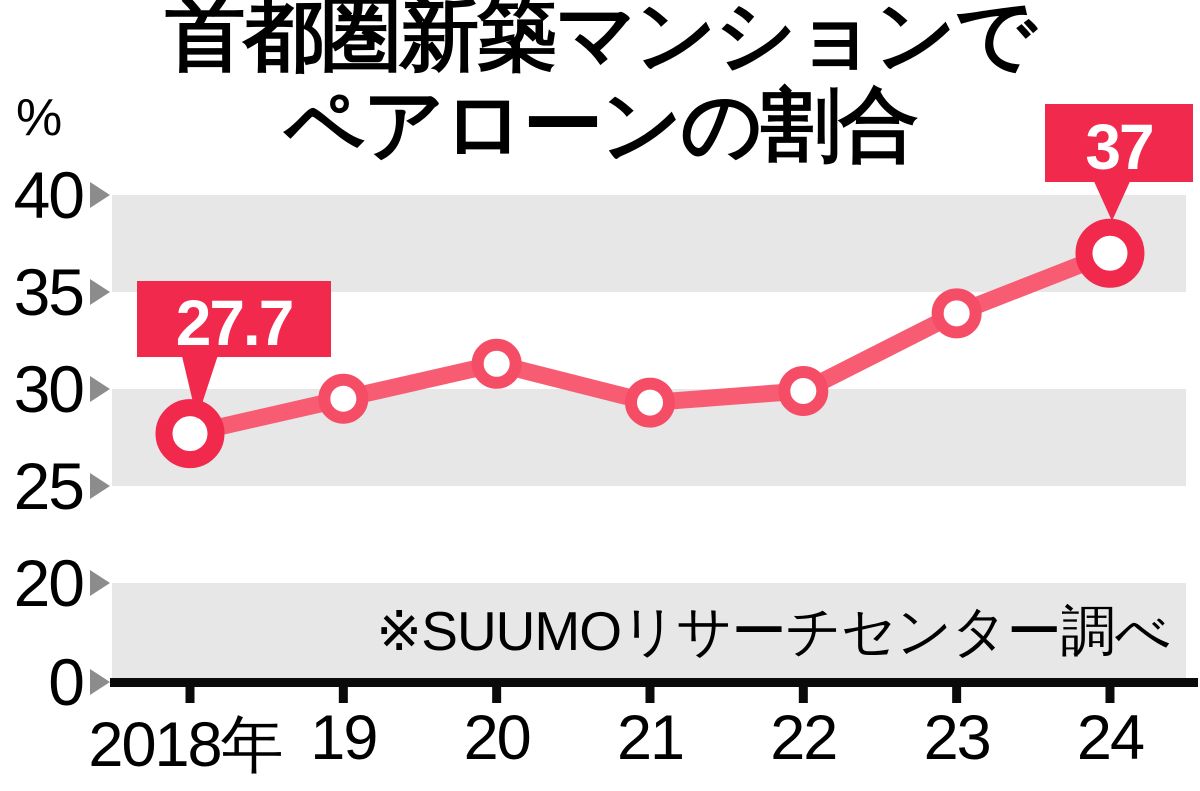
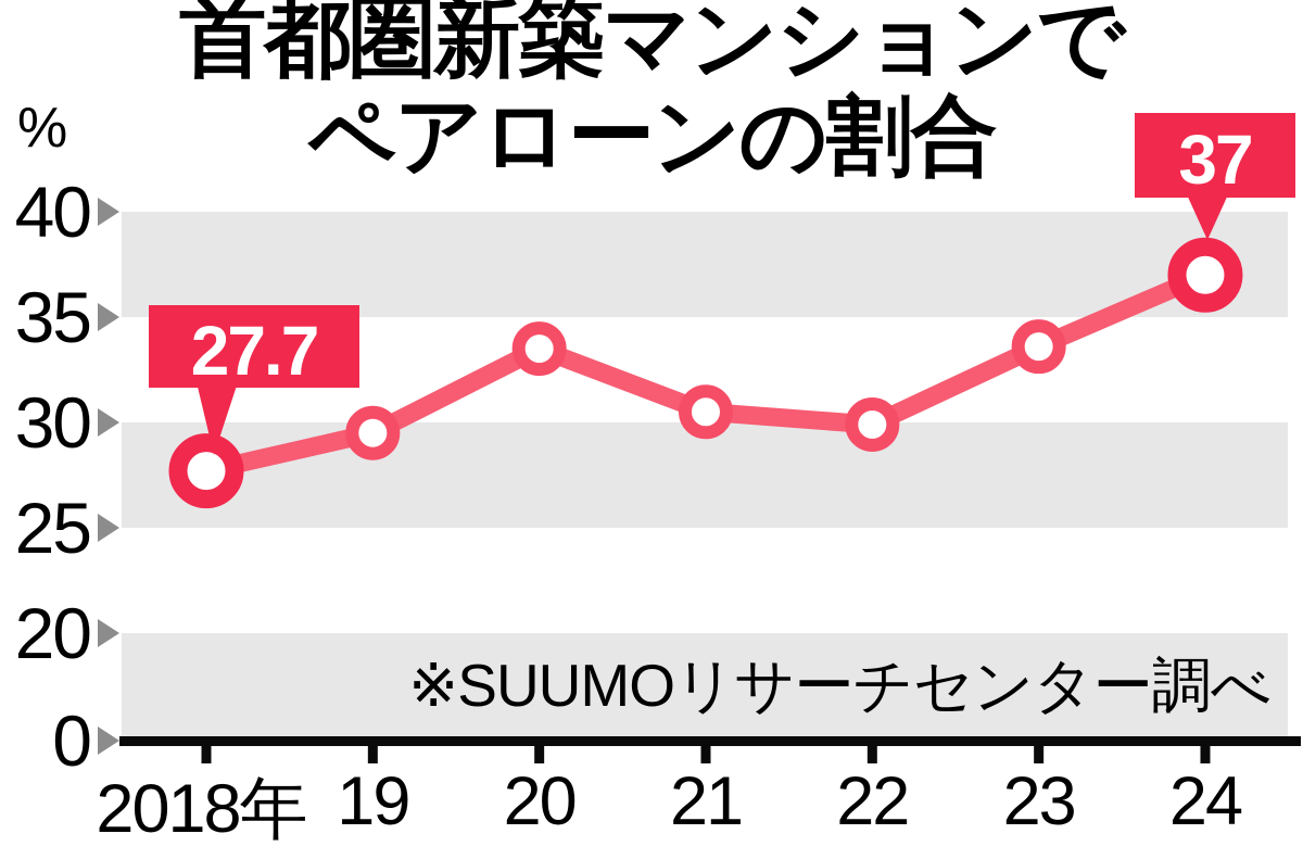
20: 31.3 -> 33.5
21: 29.3 -> 30.5
23: 33.9 -> 33.6
